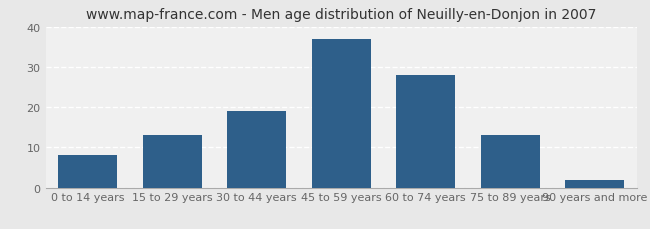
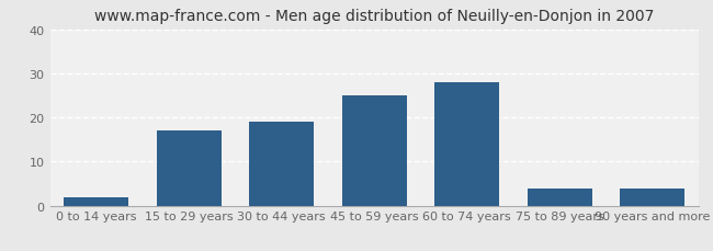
0 to 14 years: 8 -> 2
15 to 29 years: 13 -> 17
45 to 59 years: 37 -> 25
75 to 89 years: 13 -> 4
90 years and more: 2 -> 4
